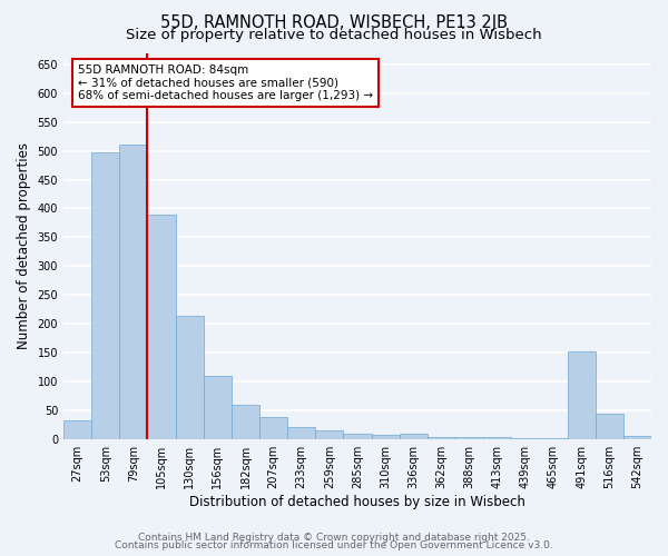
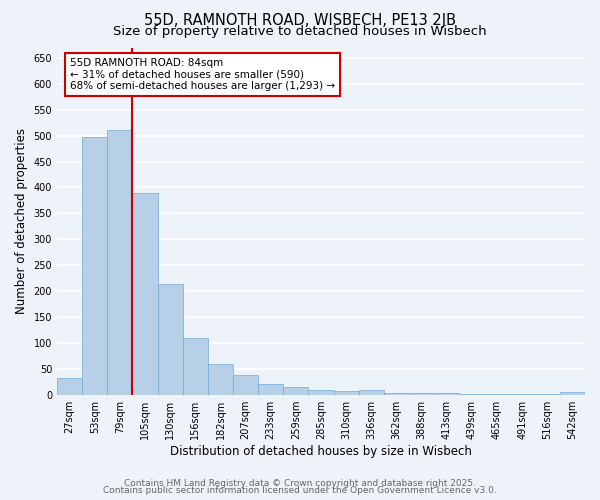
491sqm: 152 -> 1
516sqm: 44 -> 1
